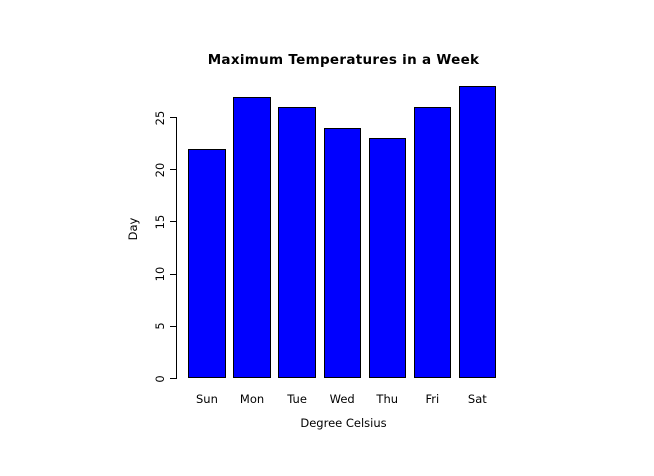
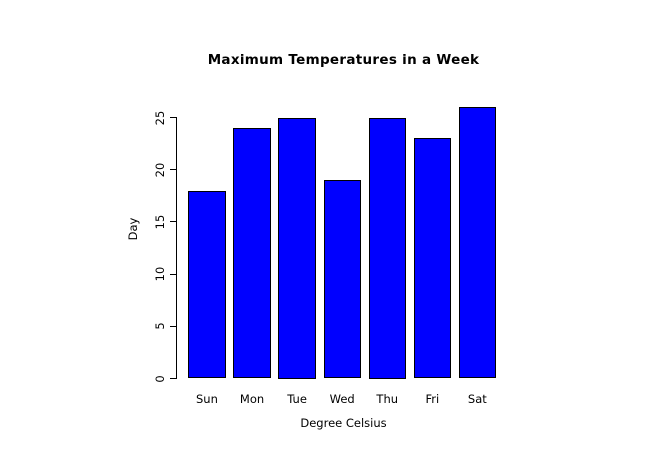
Sun: 22 -> 18
Mon: 27 -> 24
Tue: 26 -> 25
Wed: 24 -> 19
Thu: 23 -> 25
Fri: 26 -> 23
Sat: 28 -> 26
